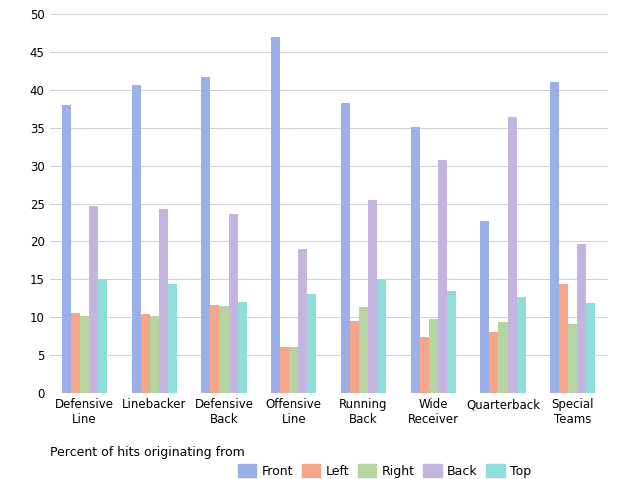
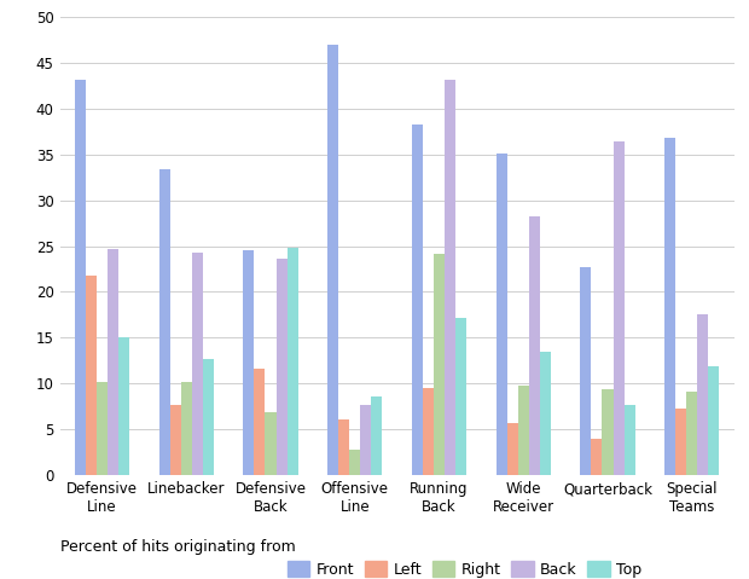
Front/Defensive Line: 38.0 -> 43.2
Left/Defensive Line: 10.5 -> 21.8
Front/Linebacker: 40.7 -> 33.4
Left/Linebacker: 10.4 -> 7.6
Top/Linebacker: 14.4 -> 12.6
Front/Defensive Back: 41.7 -> 24.6
Right/Defensive Back: 11.5 -> 6.8
Top/Defensive Back: 12.0 -> 24.8
Right/Offensive Line: 6.1 -> 2.8
Back/Offensive Line: 19.0 -> 7.6
Top/Offensive Line: 13.1 -> 8.6
Right/Running Back: 11.3 -> 24.2
Back/Running Back: 25.5 -> 43.2
Top/Running Back: 15.1 -> 17.2
Left/Wide Receiver: 7.4 -> 5.6
Back/Wide Receiver: 30.7 -> 28.2
Left/Quarterback: 8.0 -> 4.0
Top/Quarterback: 12.6 -> 7.6
Front/Special Teams: 41.0 -> 36.8
Left/Special Teams: 14.4 -> 7.2
Back/Special Teams: 19.6 -> 17.6
